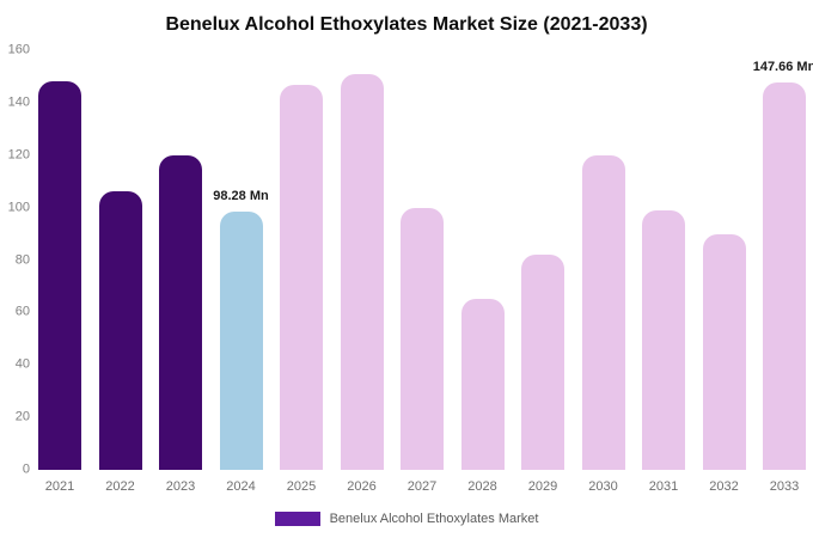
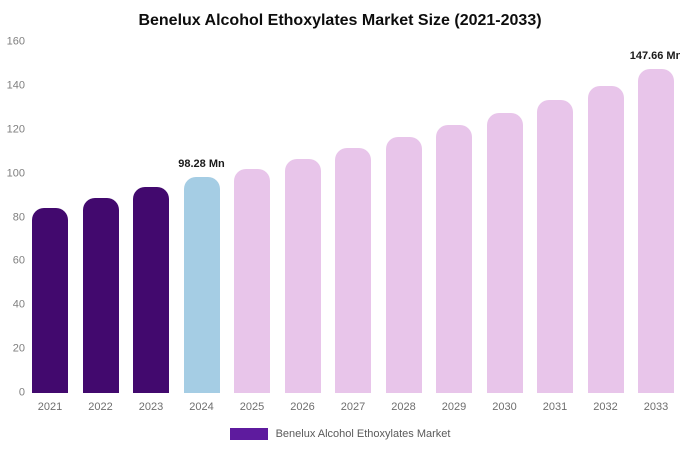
2021: 148 -> 84
2022: 106 -> 89
2023: 120 -> 94
2025: 147 -> 102
2026: 151 -> 106
2027: 100 -> 112
2028: 65 -> 116
2029: 82 -> 122
2030: 120 -> 128
2031: 99 -> 134
2032: 90 -> 140
